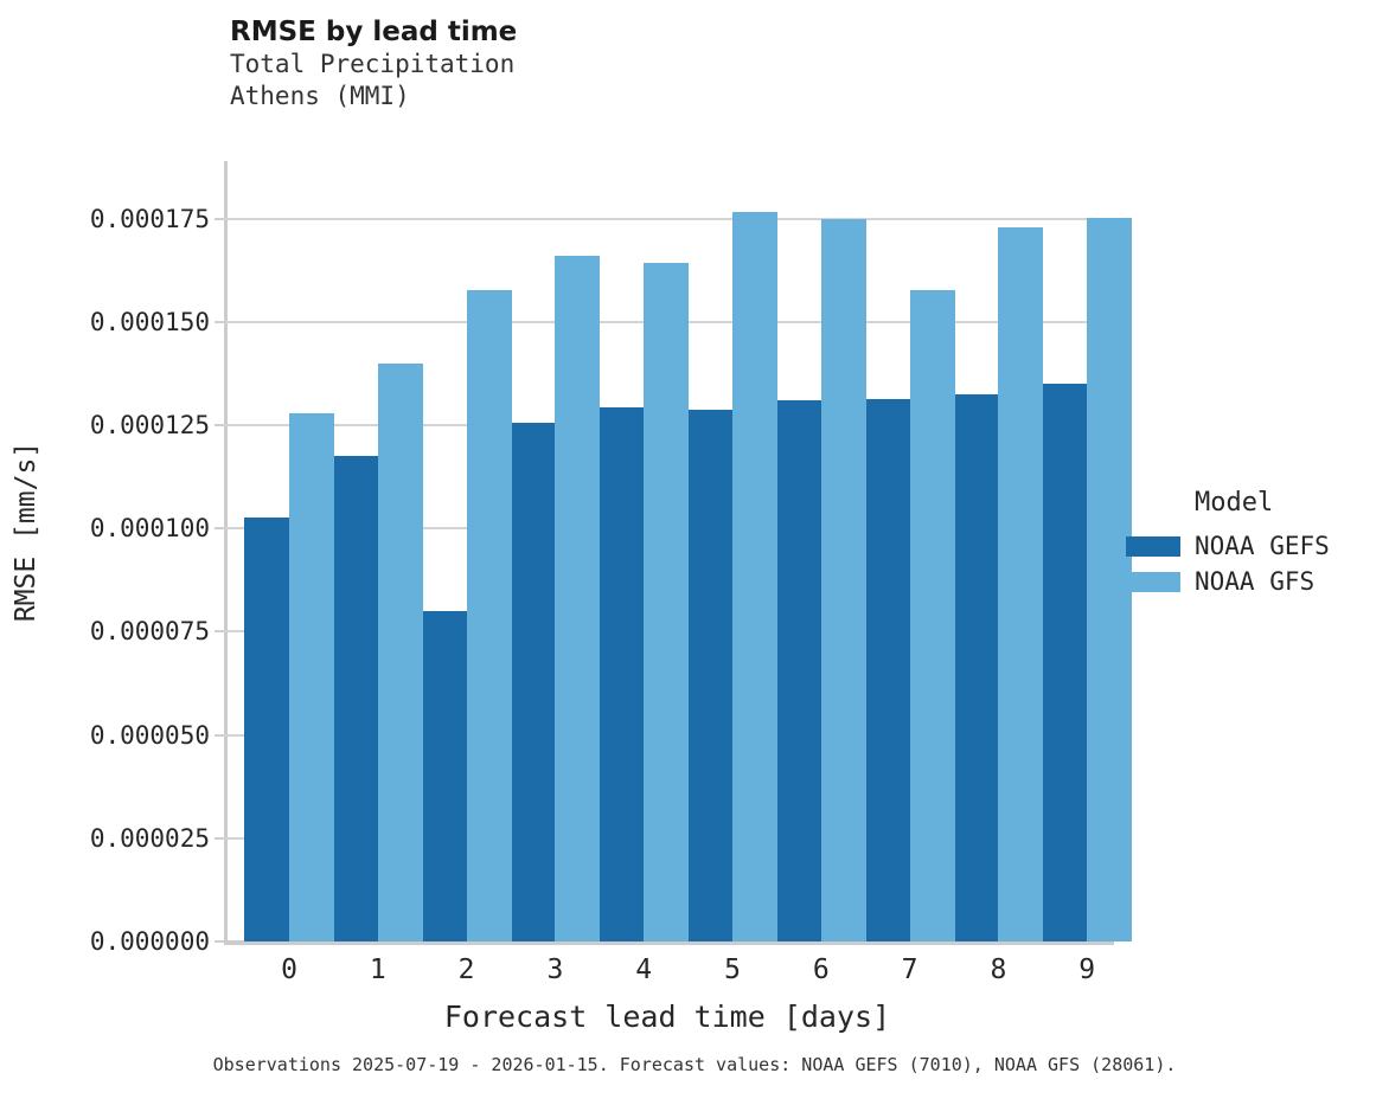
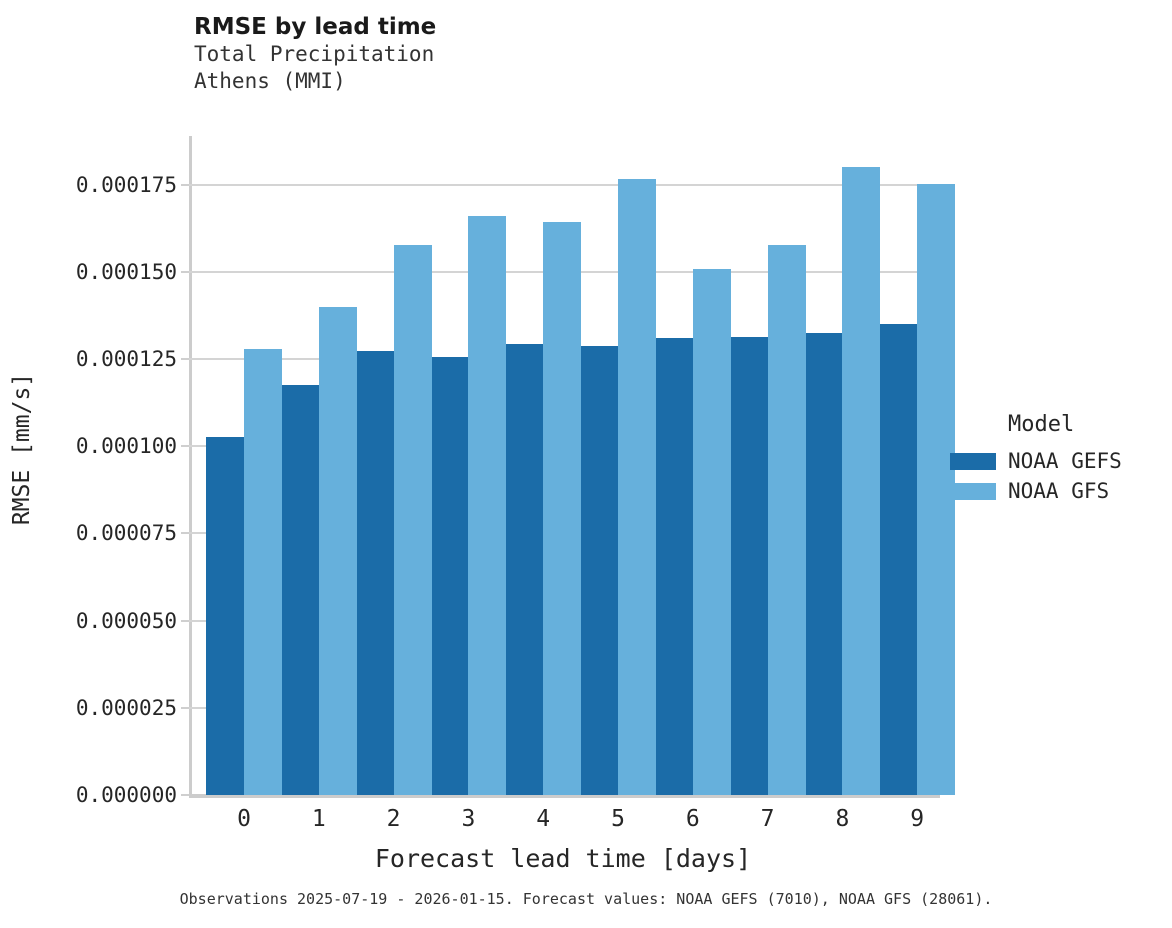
NOAA GEFS/2: 0.000080 -> 0.000127
NOAA GFS/6: 0.000175 -> 0.000151
NOAA GFS/8: 0.000173 -> 0.000180
